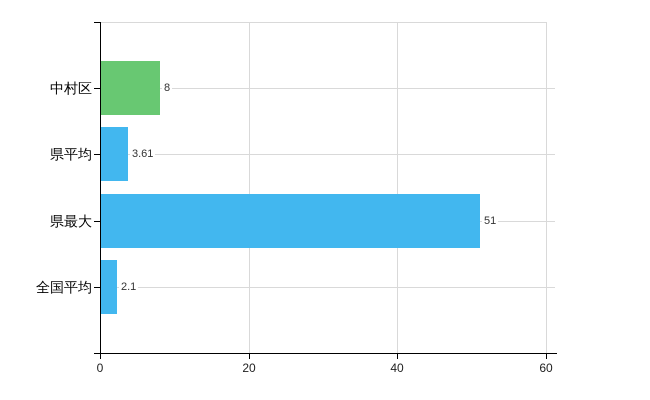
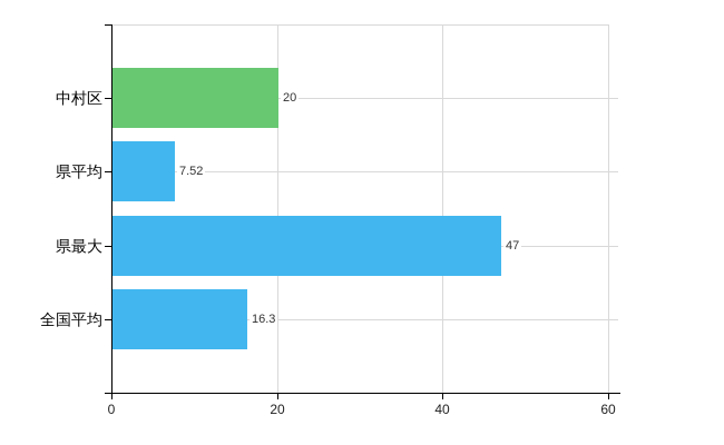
中村区: 8 -> 20
県平均: 3.61 -> 7.52
県最大: 51 -> 47
全国平均: 2.1 -> 16.3
